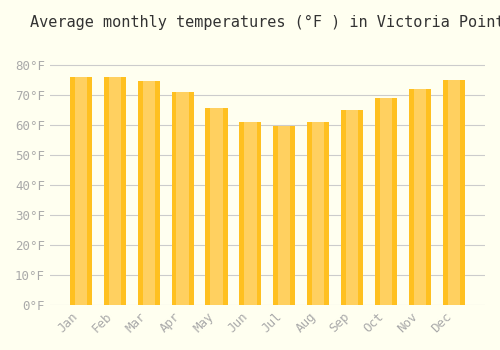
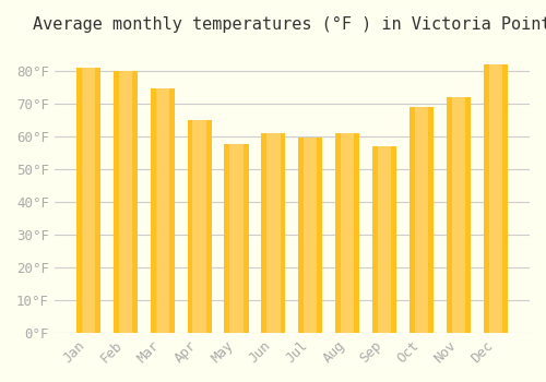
Jan: 76.0°F -> 81.0°F
Feb: 76.0°F -> 80.0°F
Apr: 71.0°F -> 65.0°F
May: 65.5°F -> 57.5°F
Sep: 65.0°F -> 57.0°F
Dec: 75.0°F -> 82.0°F
